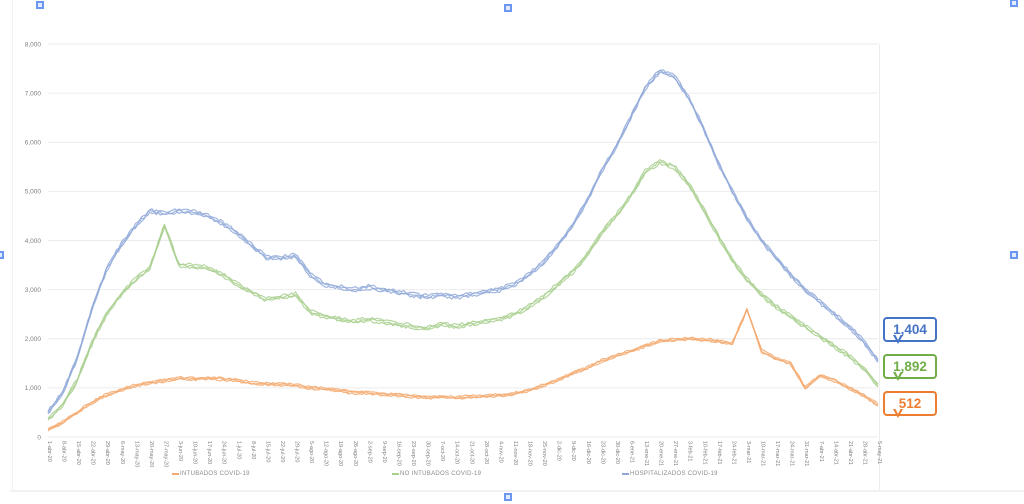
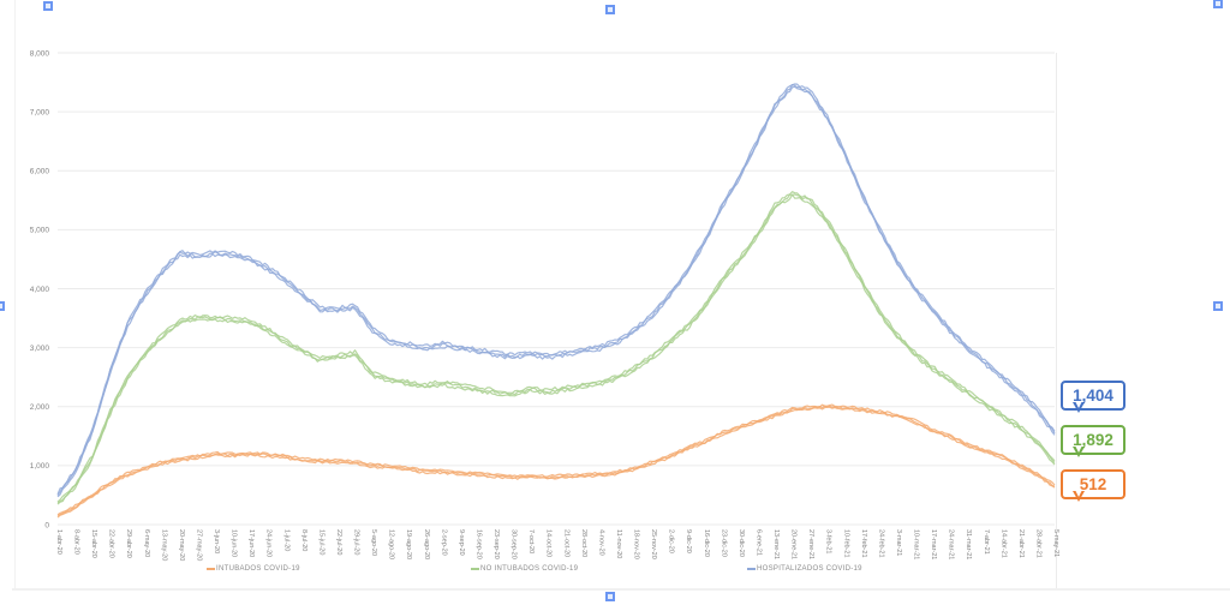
NO INTUBADOS COVID-19/27-may-20: 4300 -> 3500
INTUBADOS COVID-19/3-mar-21: 2600 -> 1800
INTUBADOS COVID-19/31-mar-21: 1000 -> 1400
